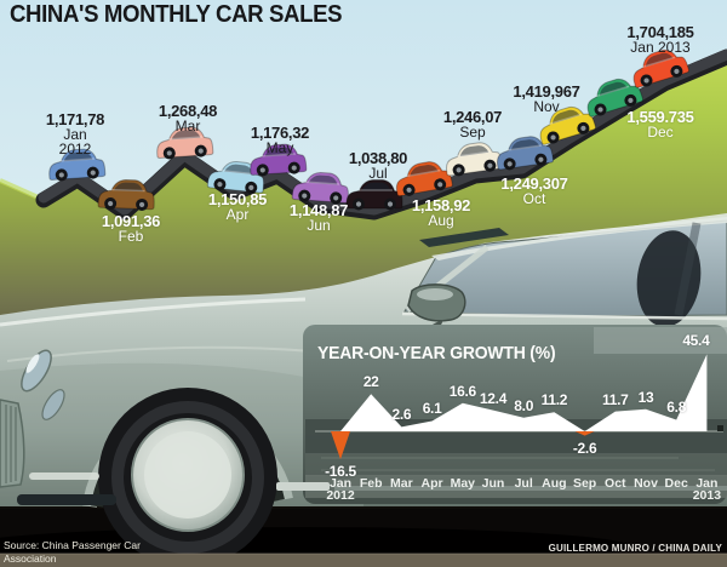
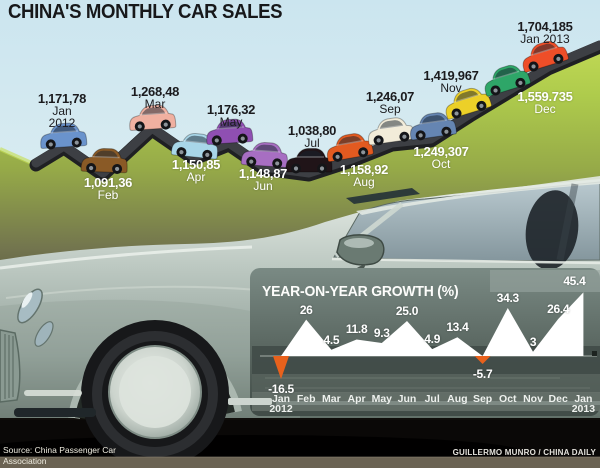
YEAR-ON-YEAR GROWTH (%)/Feb: 22 -> 26
YEAR-ON-YEAR GROWTH (%)/Mar: 2.6 -> 4.5
YEAR-ON-YEAR GROWTH (%)/Apr: 6.1 -> 11.8
YEAR-ON-YEAR GROWTH (%)/May: 16.6 -> 9.3
YEAR-ON-YEAR GROWTH (%)/Jun: 12.4 -> 25.0
YEAR-ON-YEAR GROWTH (%)/Jul: 8.0 -> 4.9
YEAR-ON-YEAR GROWTH (%)/Aug: 11.2 -> 13.4
YEAR-ON-YEAR GROWTH (%)/Sep: -2.6 -> -5.7
YEAR-ON-YEAR GROWTH (%)/Oct: 11.7 -> 34.3
YEAR-ON-YEAR GROWTH (%)/Nov: 13 -> 3
YEAR-ON-YEAR GROWTH (%)/Dec: 6.8 -> 26.4
